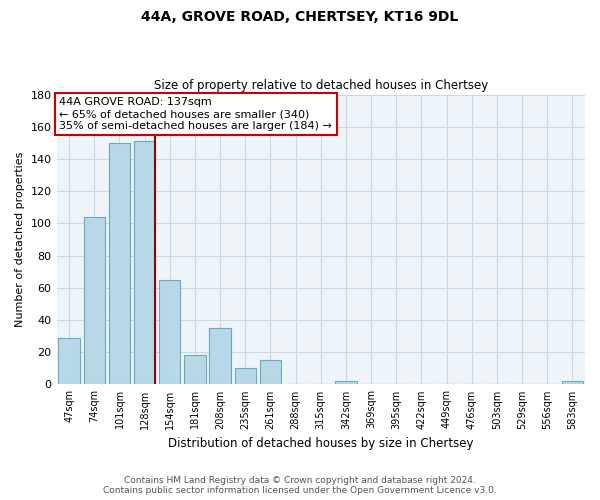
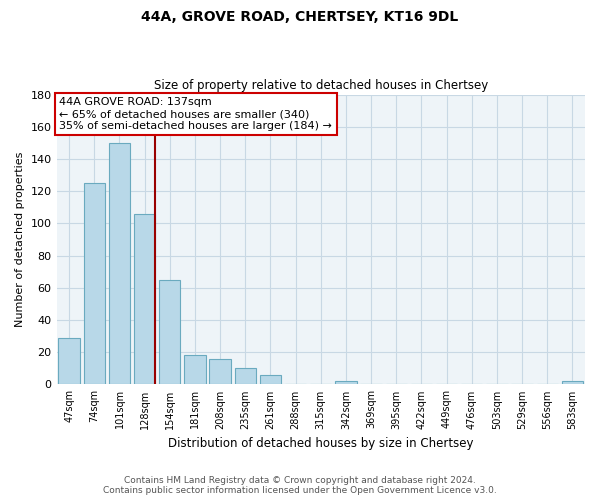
74sqm: 104 -> 125
128sqm: 151 -> 106
208sqm: 35 -> 16
261sqm: 15 -> 6
